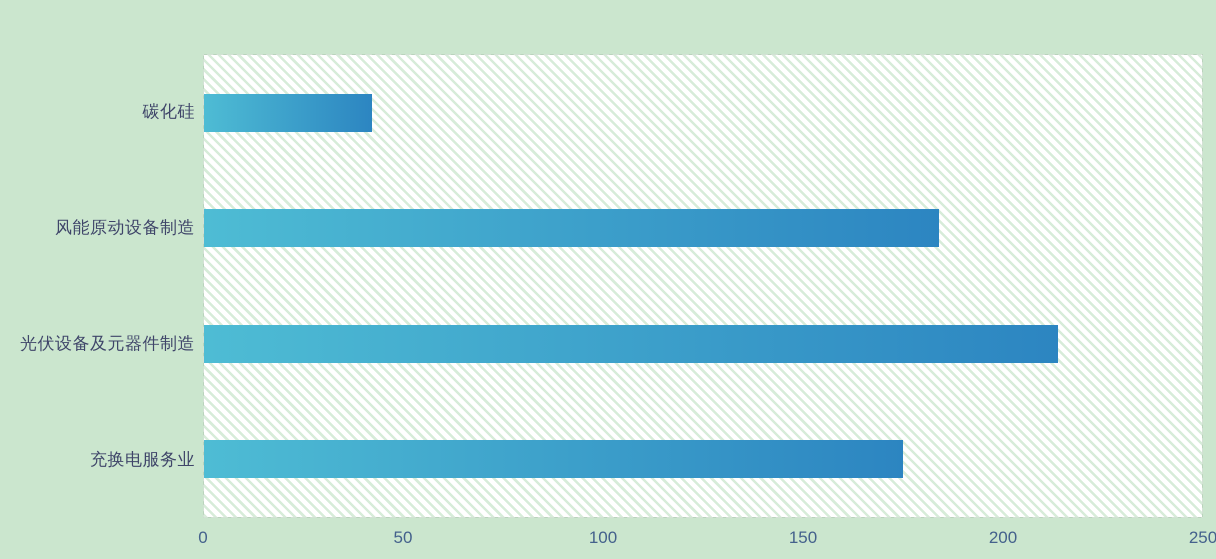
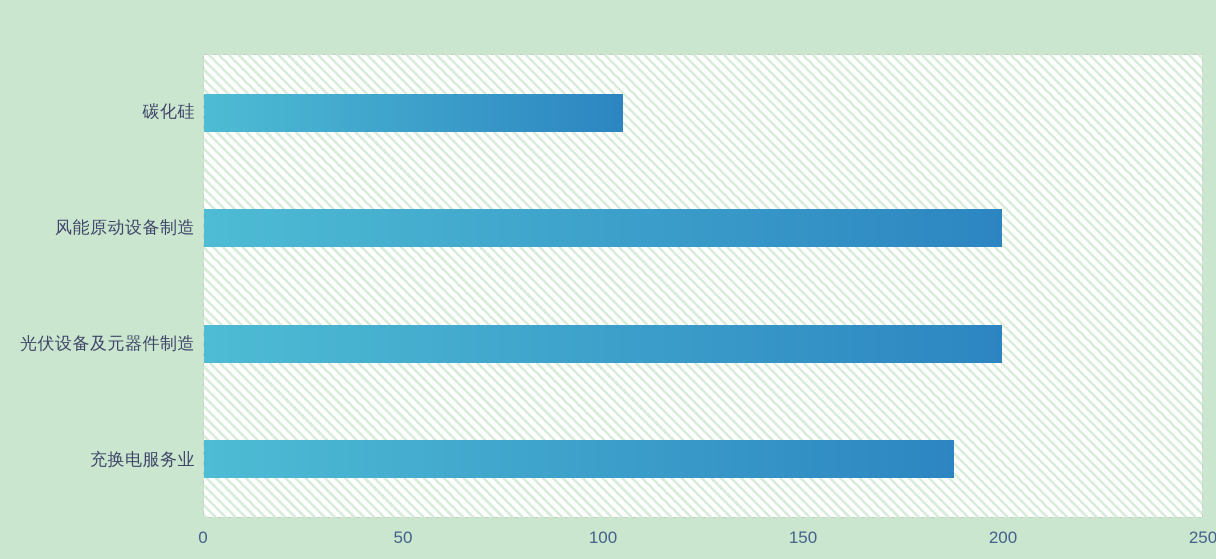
碳化硅: 42 -> 105
风能原动设备制造: 184 -> 200
光伏设备及元器件制造: 214 -> 200
充换电服务业: 175 -> 188
